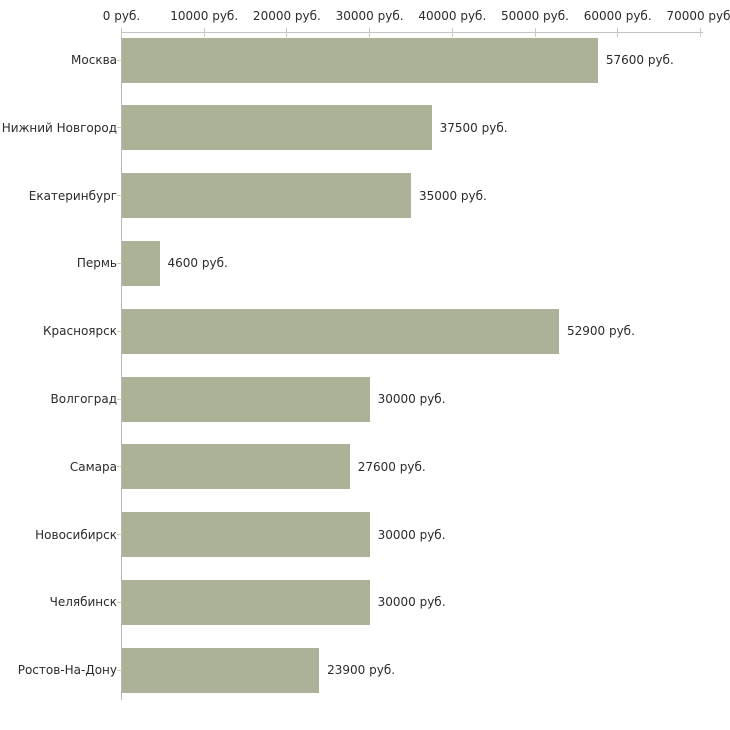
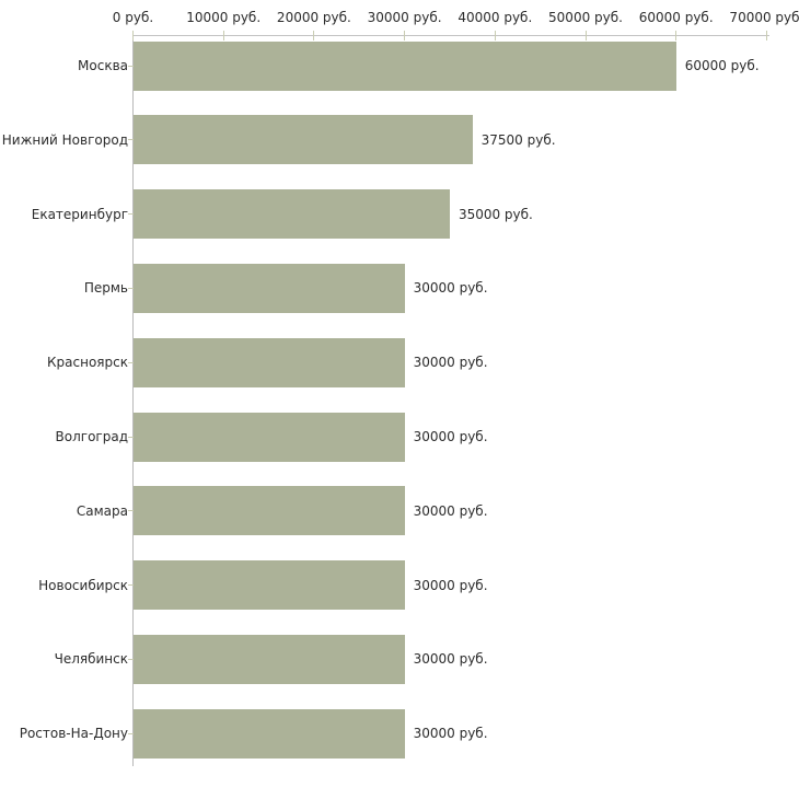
Москва: 57600 -> 60000
Пермь: 4600 -> 30000
Красноярск: 52900 -> 30000
Самара: 27600 -> 30000
Ростов-На-Дону: 23900 -> 30000
